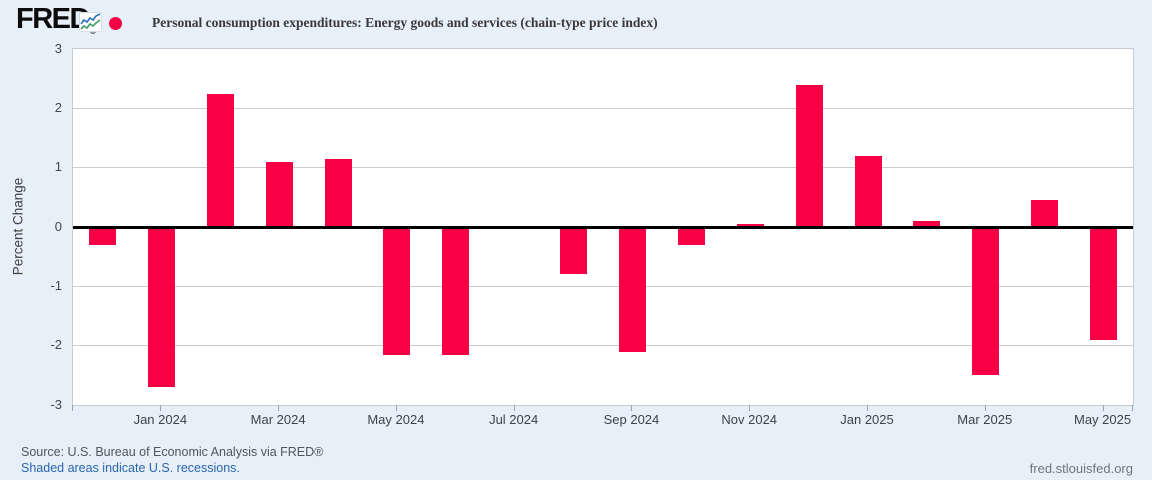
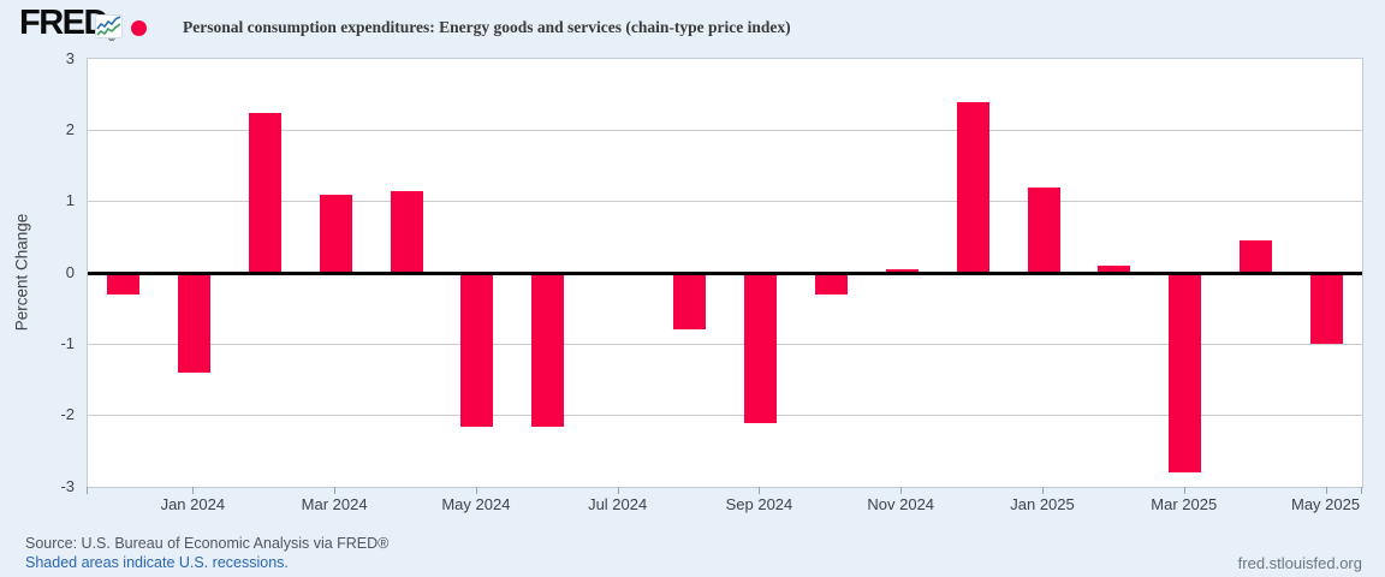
Jan 2024: -2.7 -> -1.4
Mar 2025: -2.5 -> -2.8
May 2025: -1.9 -> -1.0
